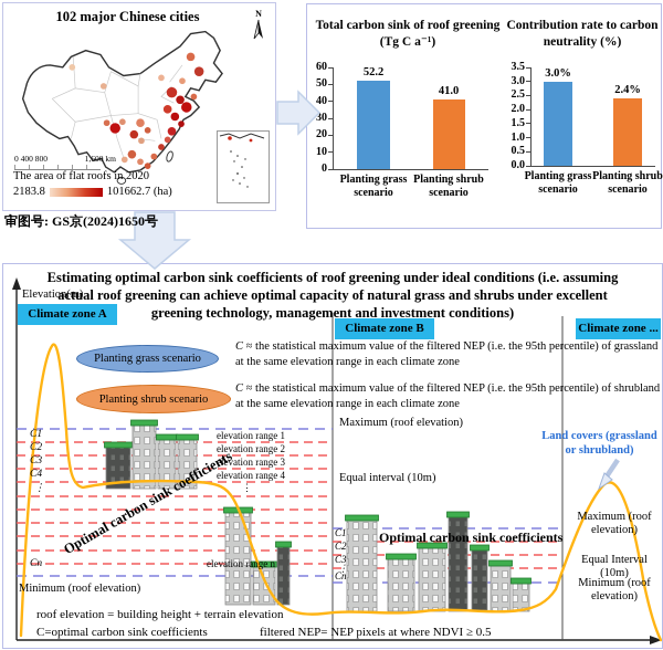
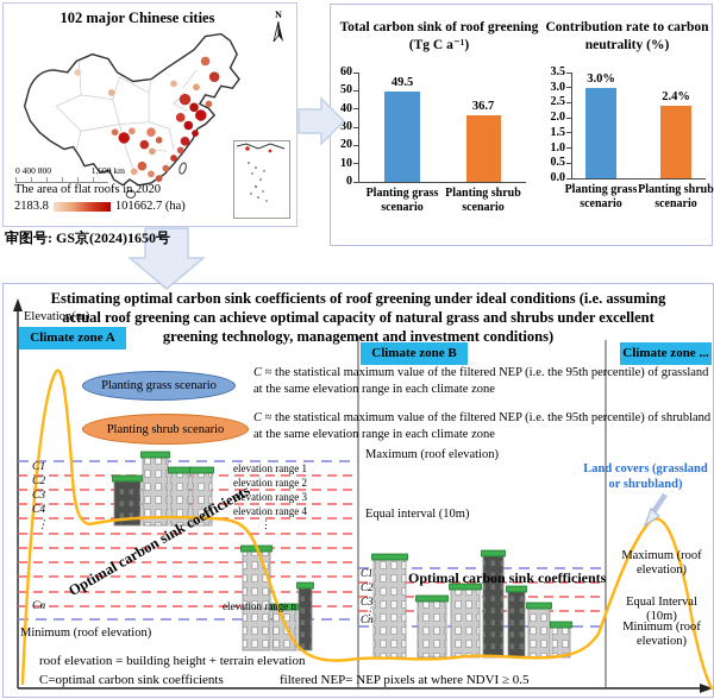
Total carbon sink of roof greening (Tg C a⁻¹)/Planting grass scenario: 52.2 -> 49.5
Total carbon sink of roof greening (Tg C a⁻¹)/Planting shrub scenario: 41.0 -> 36.7
